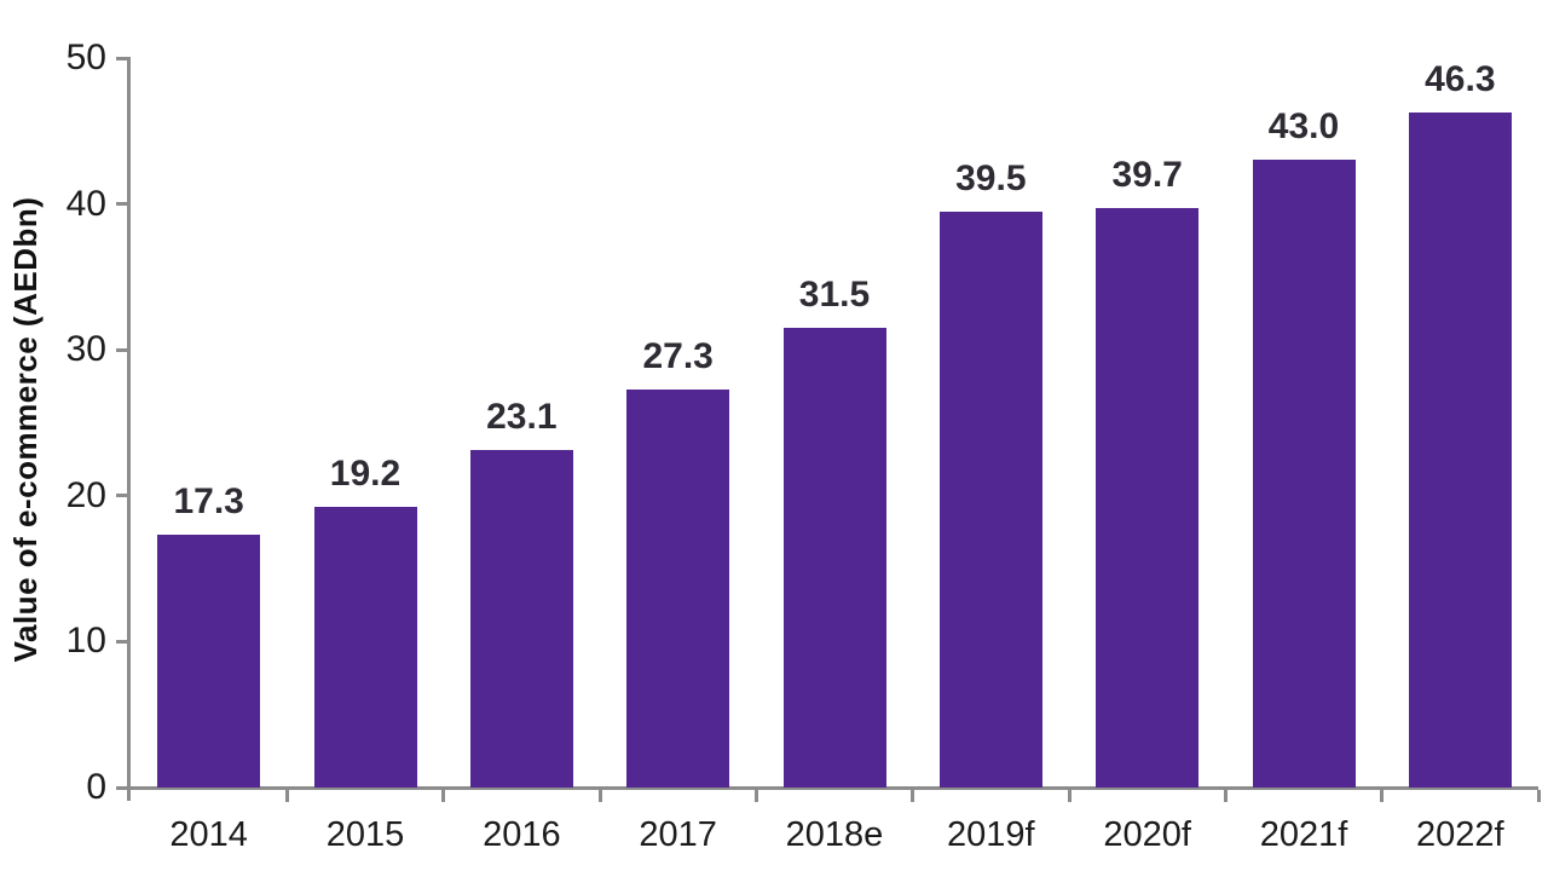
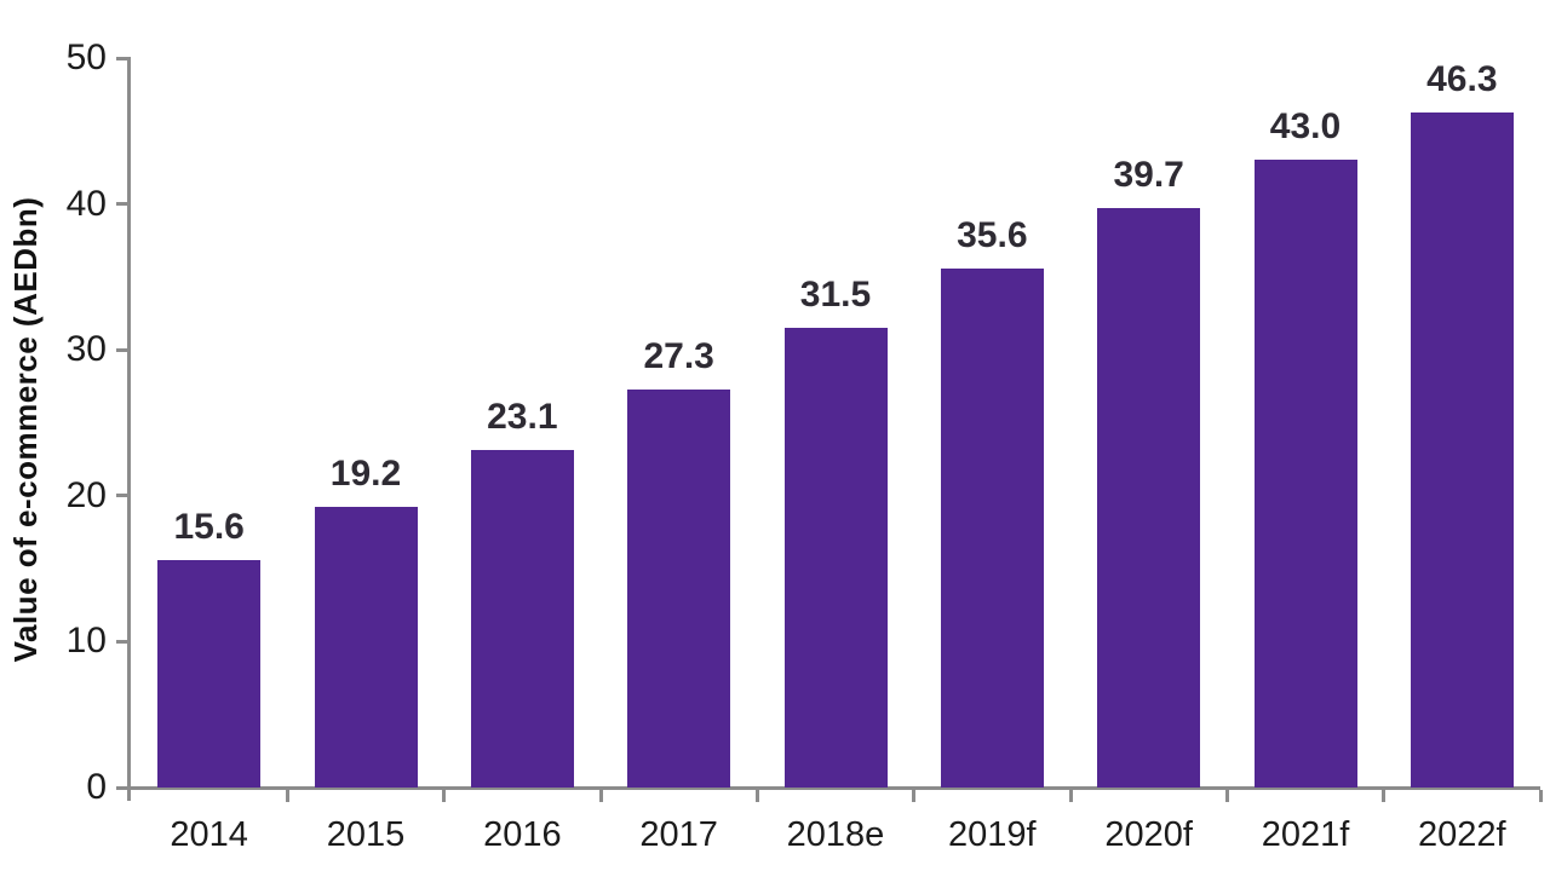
2014: 17.3 -> 15.6
2019f: 39.5 -> 35.6
